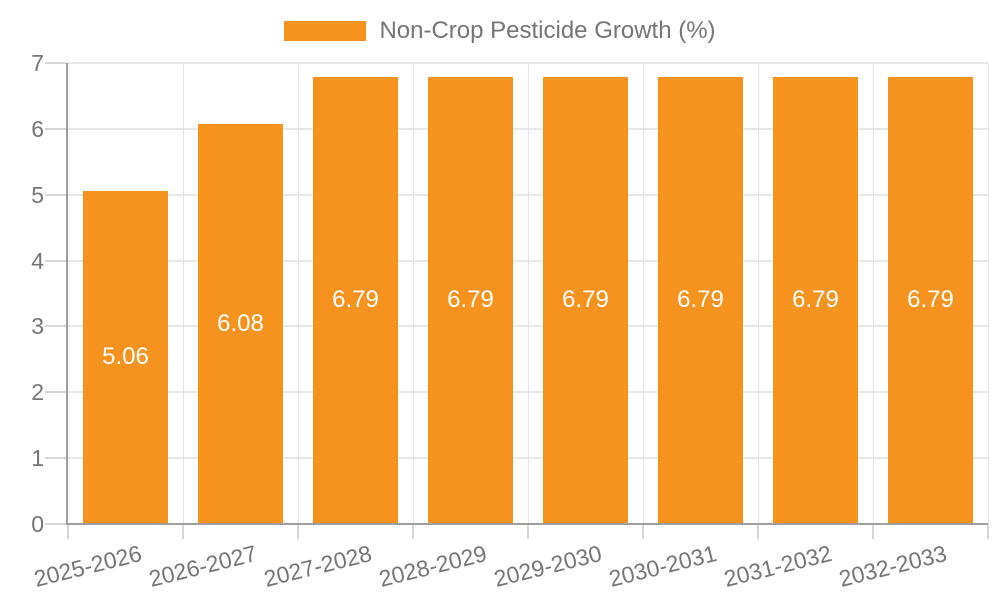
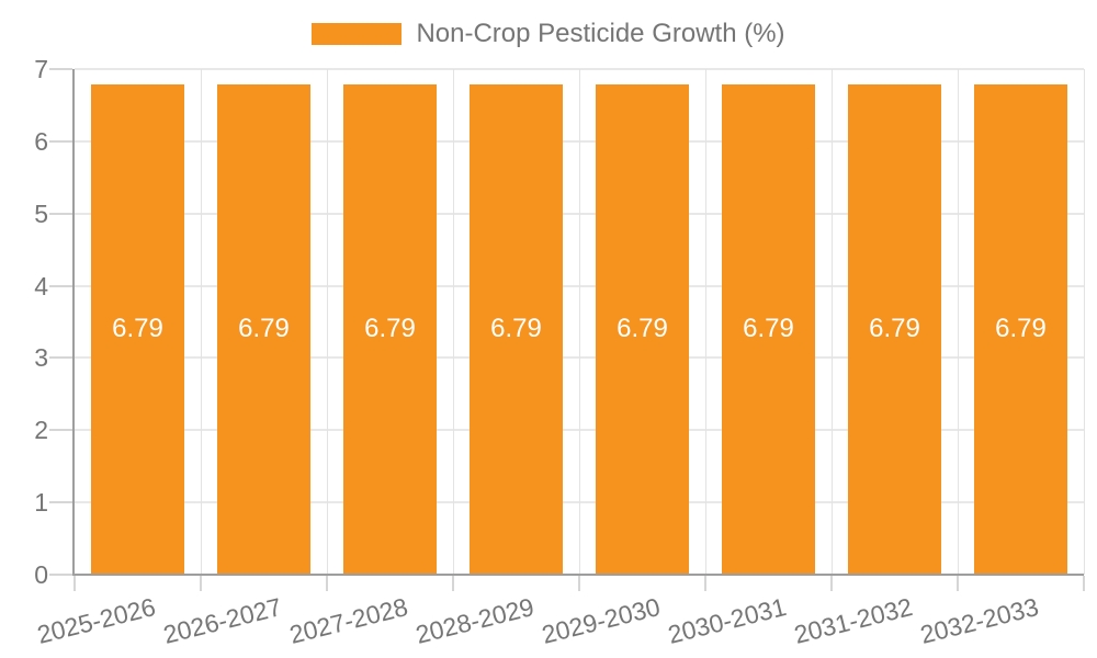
2025-2026: 5.06 -> 6.79
2026-2027: 6.08 -> 6.79
